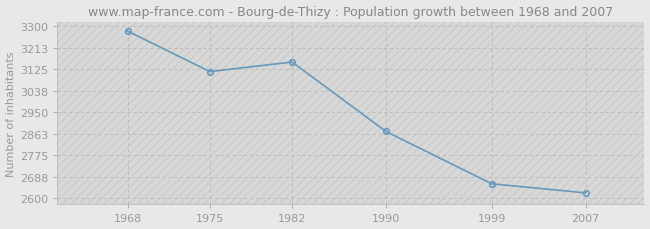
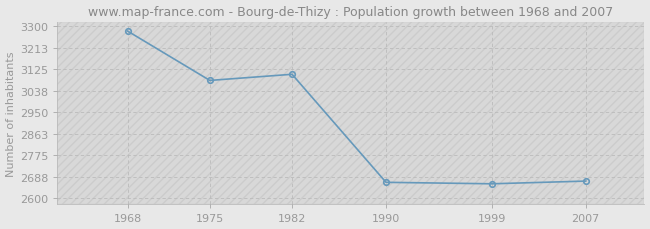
1975: 3116 -> 3080
1982: 3155 -> 3105
1990: 2872 -> 2665
2007: 2622 -> 2670
